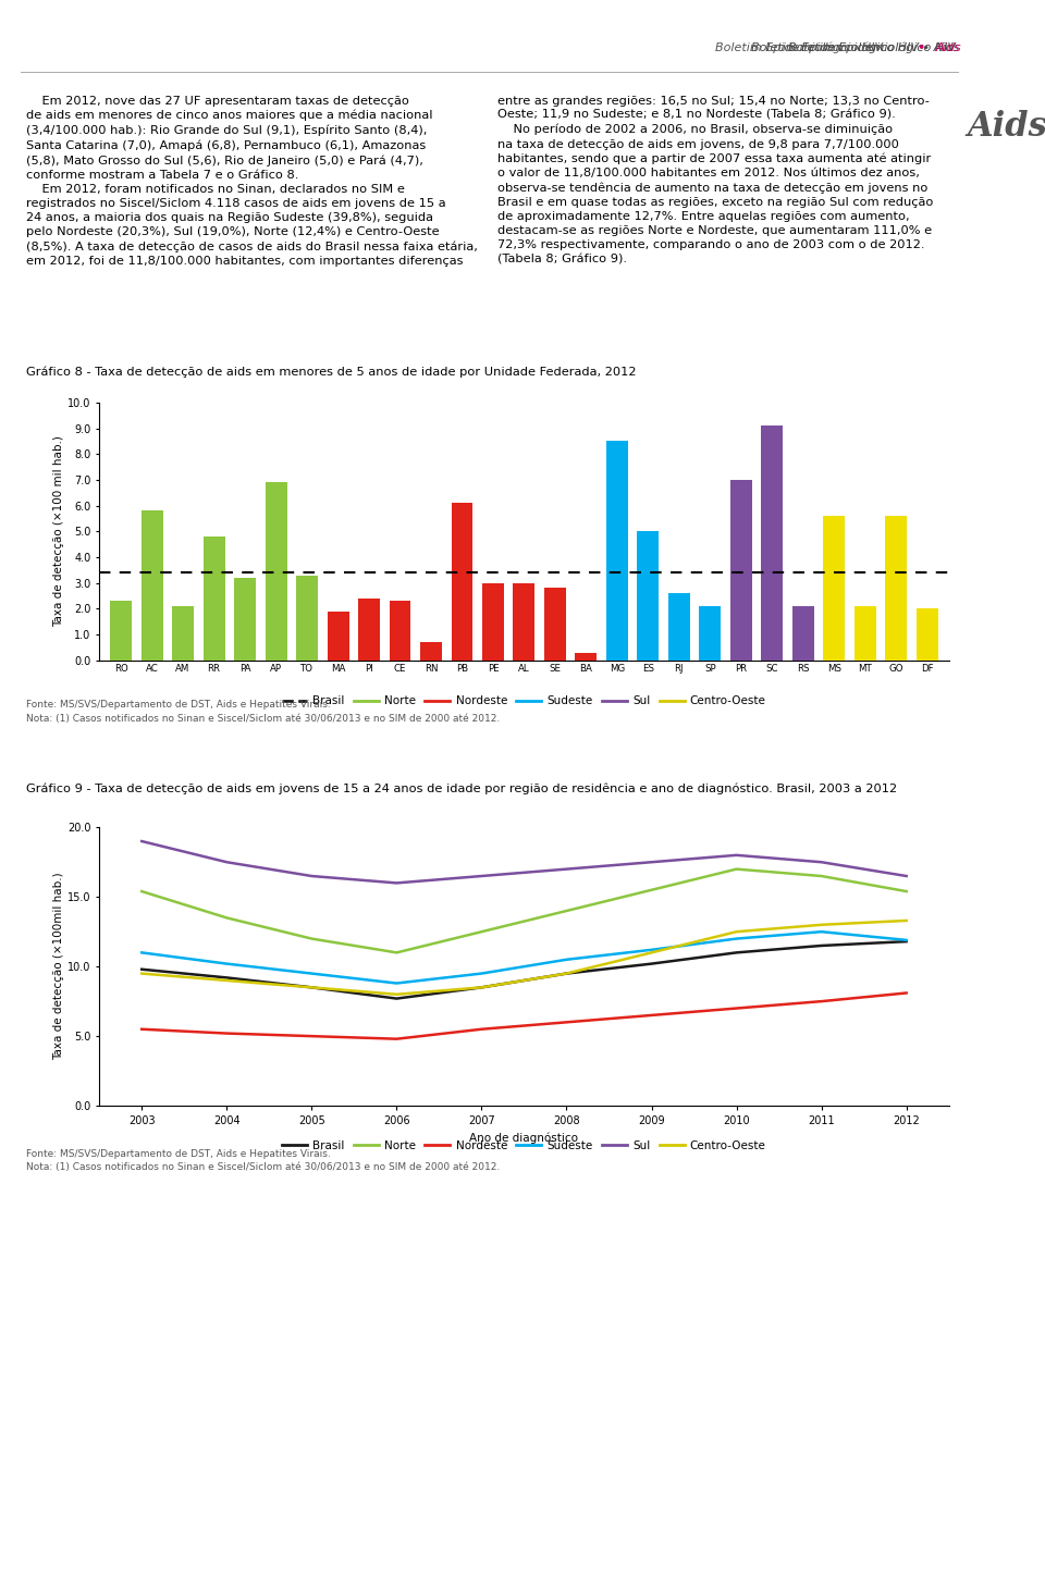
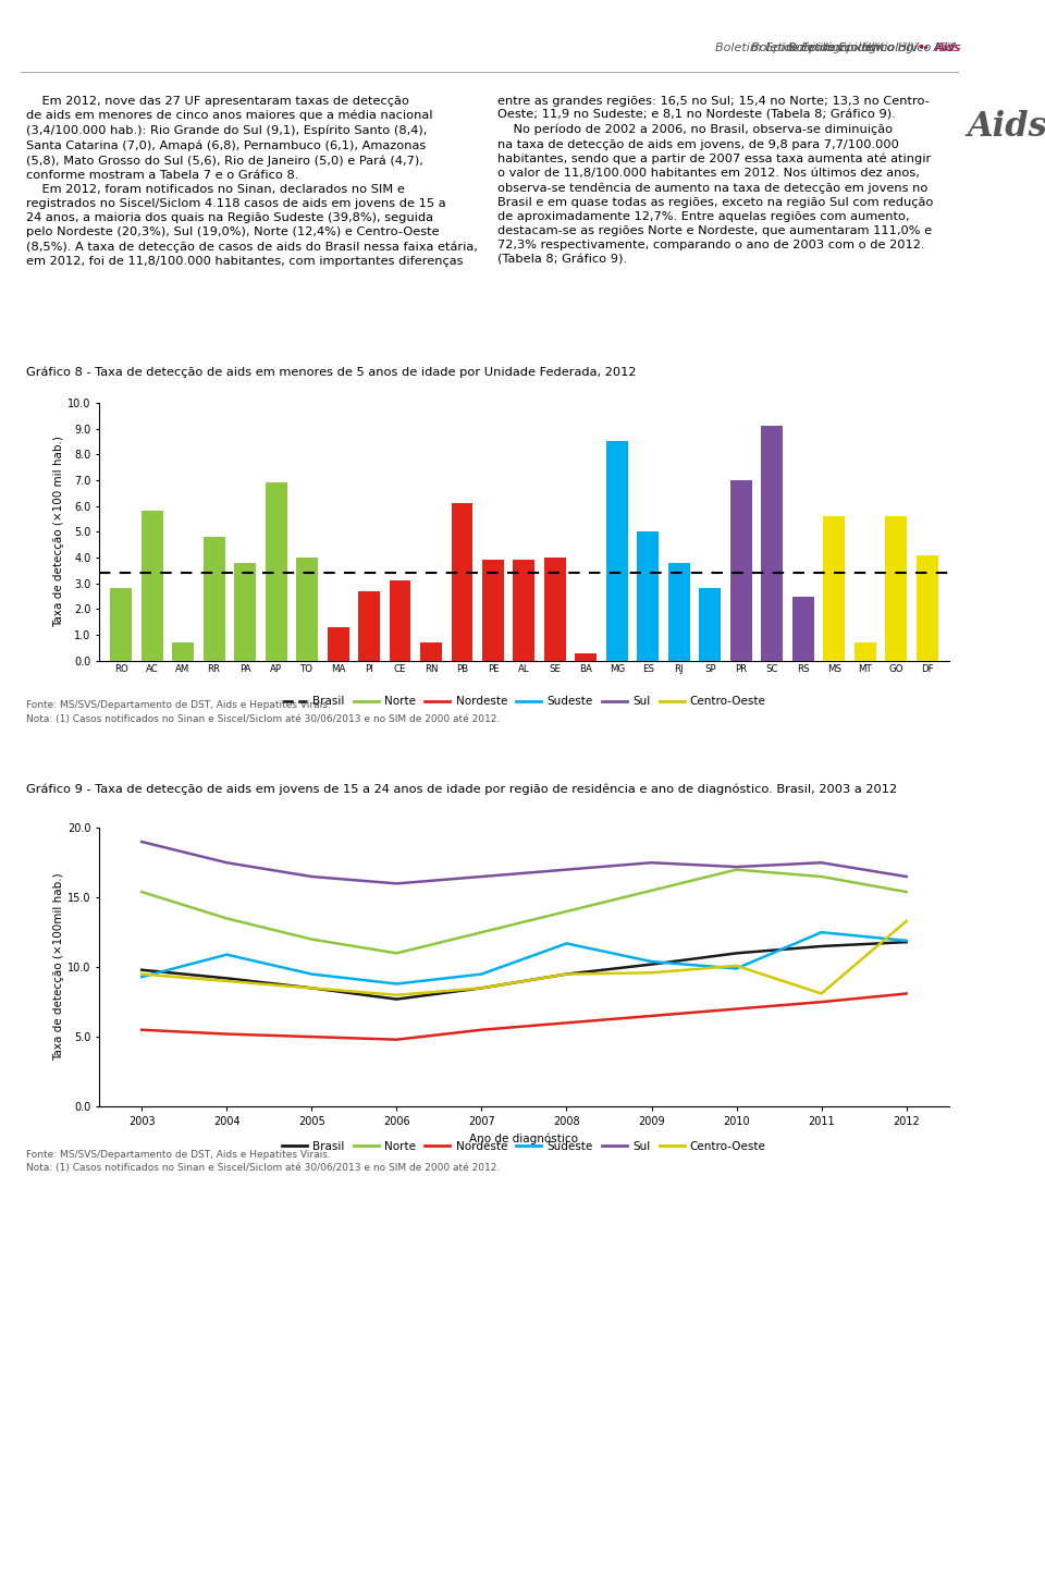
RO: 2.3 -> 2.8
AM: 2.1 -> 0.7
PA: 3.2 -> 3.8
TO: 3.3 -> 4.0
MA: 1.9 -> 1.3
PI: 2.4 -> 2.7
CE: 2.3 -> 3.1
PE: 3.0 -> 3.9
AL: 3.0 -> 3.9
SE: 2.8 -> 4.0
RJ: 2.6 -> 3.8
SP: 2.1 -> 2.8
RS: 2.1 -> 2.5
MT: 2.1 -> 0.7
DF: 2.0 -> 4.1
Sudeste/2003: 11.0 -> 9.3
Sudeste/2004: 10.2 -> 10.9
Sudeste/2008: 10.5 -> 11.7
Sudeste/2009: 11.2 -> 10.4
Centro-Oeste/2009: 11.0 -> 9.6
Sudeste/2010: 12.0 -> 9.9
Sul/2010: 18.0 -> 17.2
Centro-Oeste/2010: 12.5 -> 10.1
Centro-Oeste/2011: 13.0 -> 8.1
